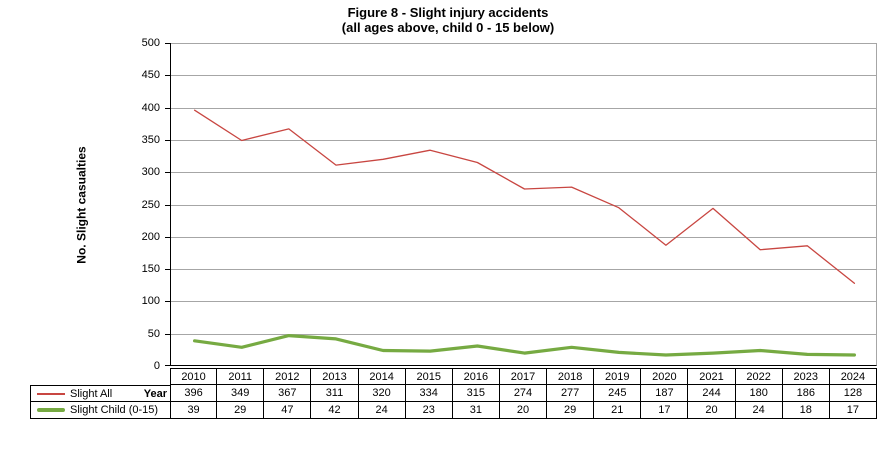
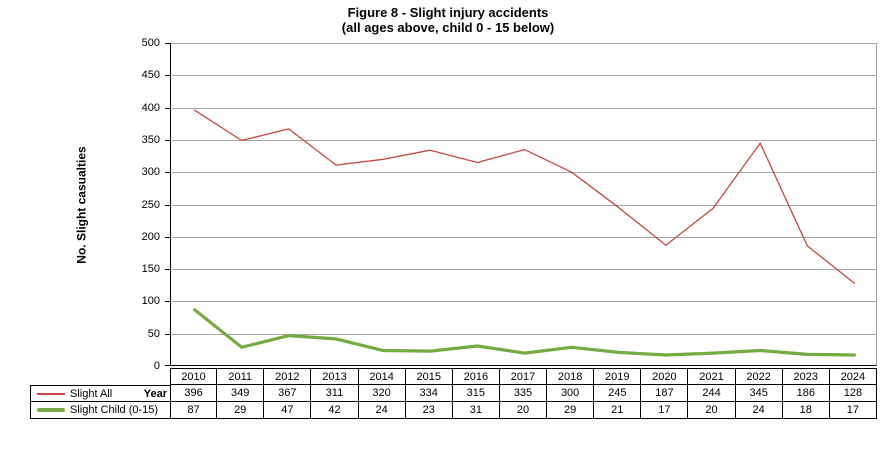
Slight Child (0-15)/2010: 39 -> 87
Slight All/2017: 274 -> 335
Slight All/2018: 277 -> 300
Slight All/2022: 180 -> 345
